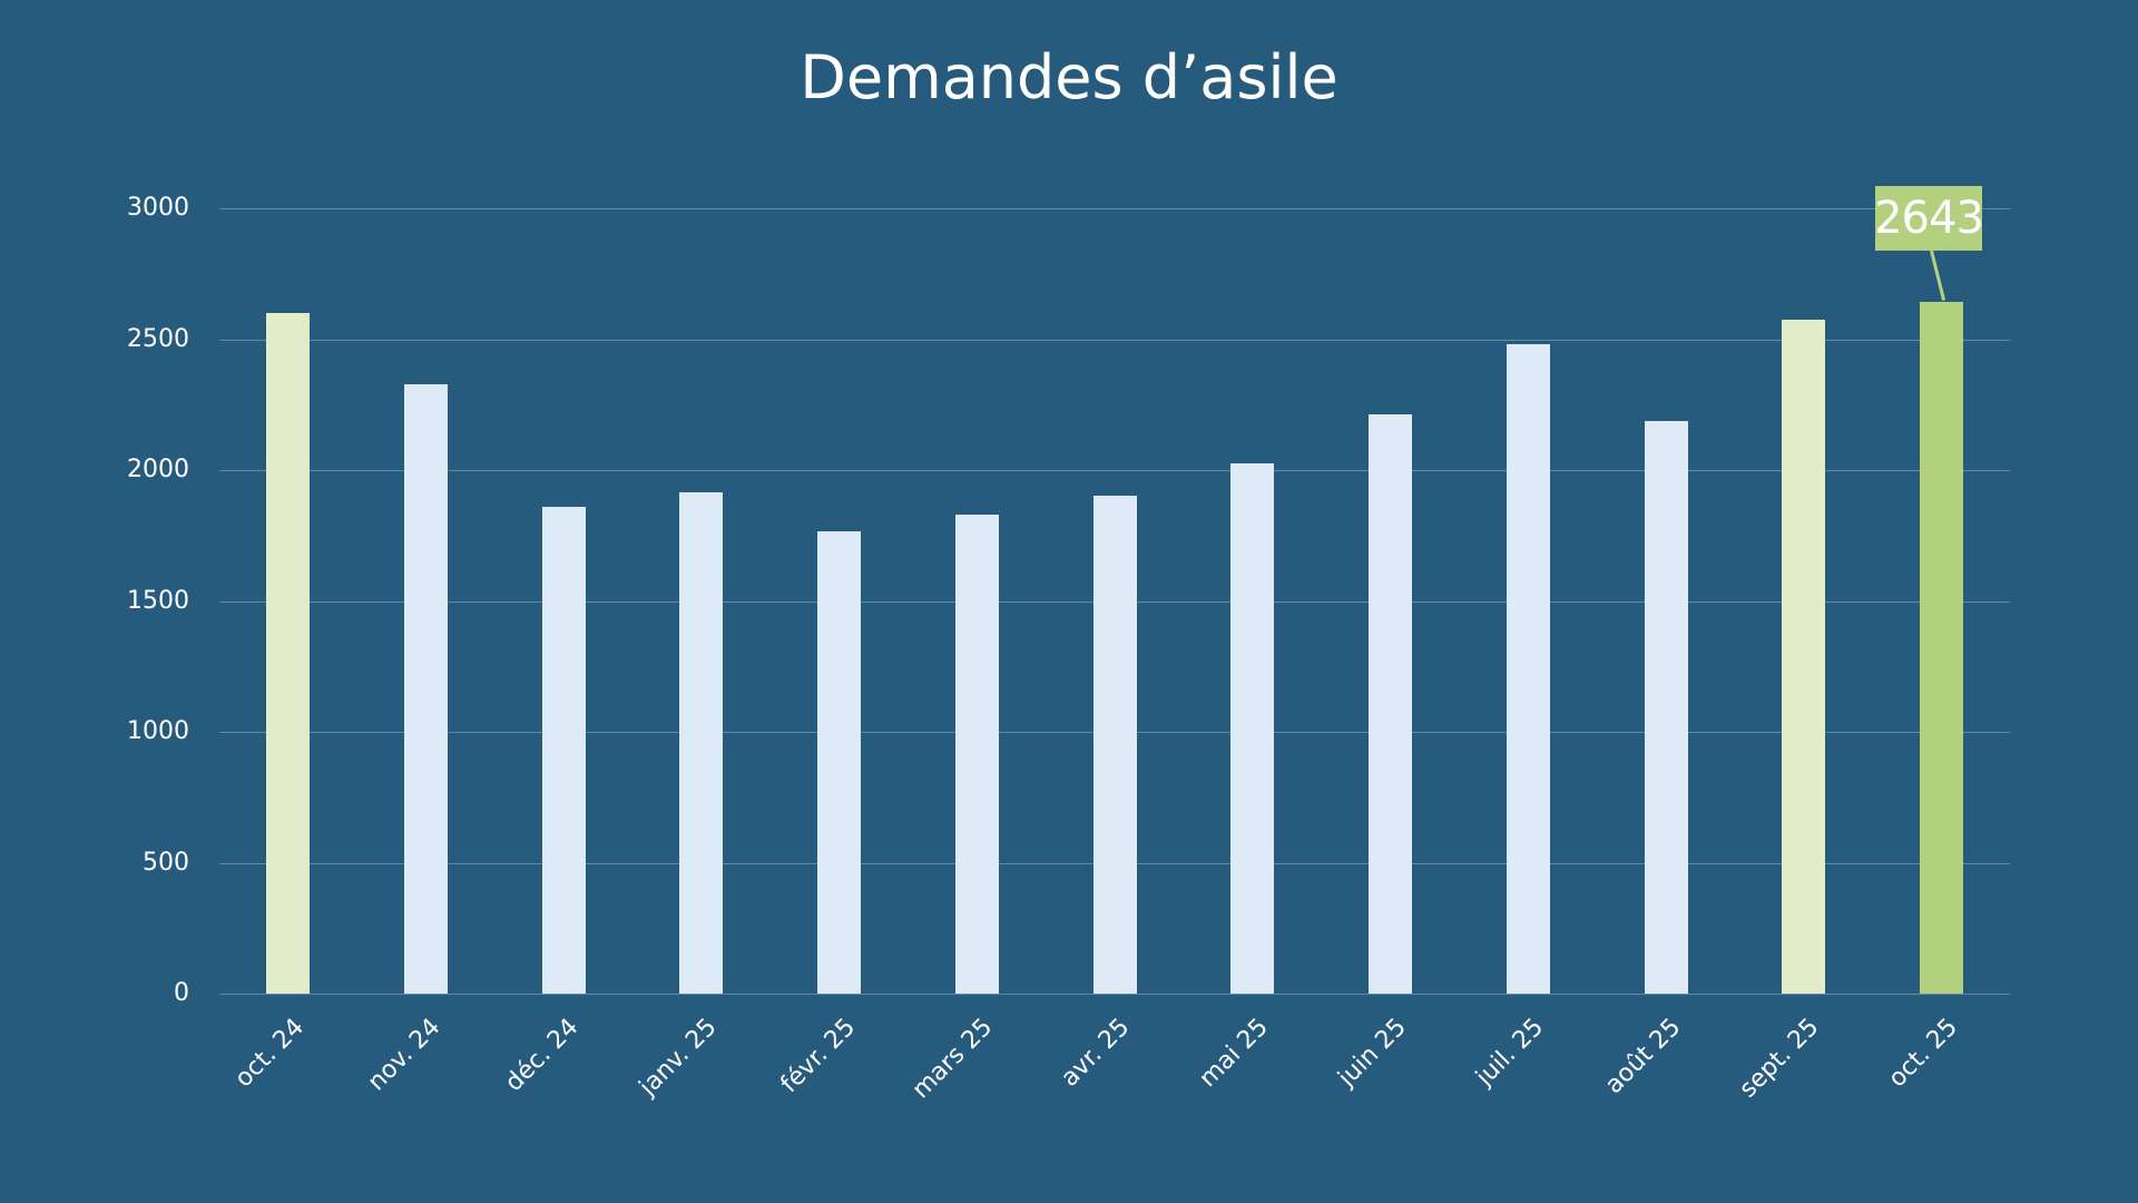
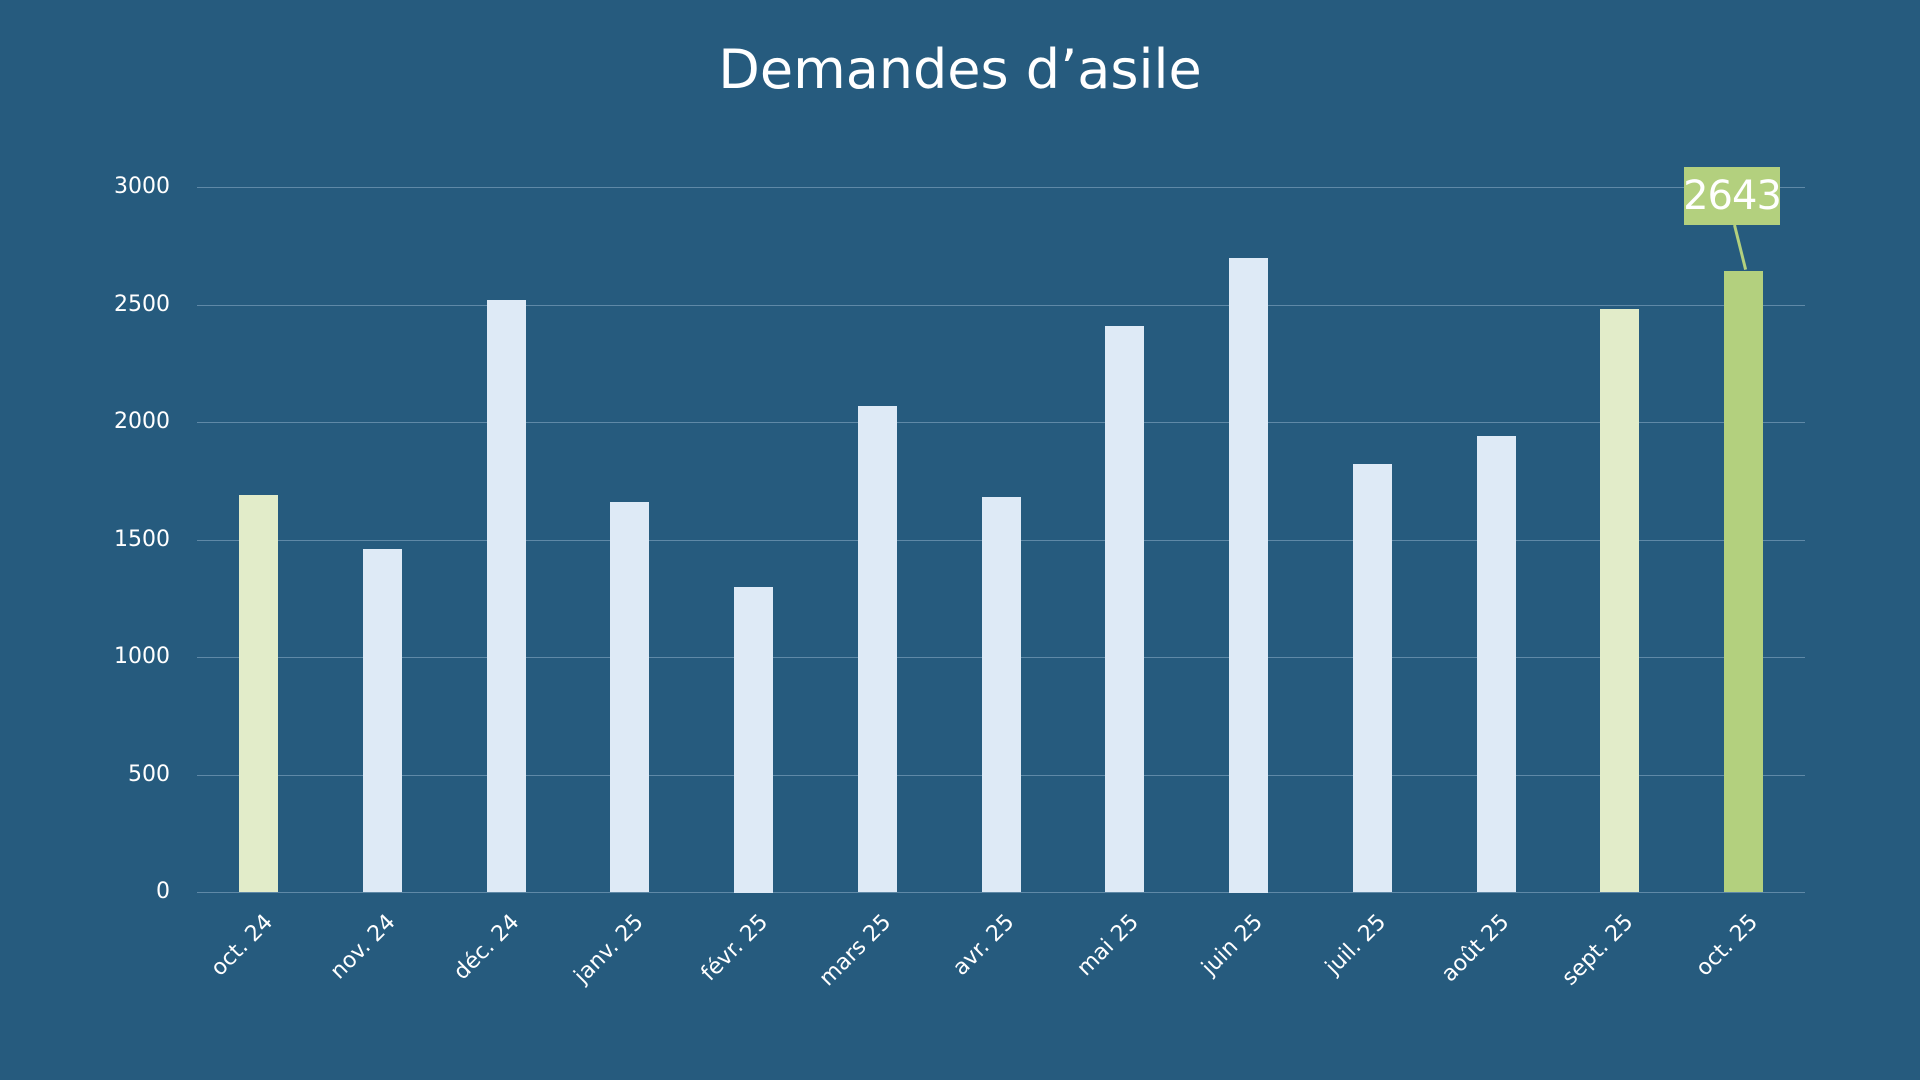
oct. 24: 2600 -> 1690
nov. 24: 2330 -> 1460
déc. 24: 1860 -> 2520
janv. 25: 1910 -> 1660
févr. 25: 1760 -> 1300
mars 25: 1830 -> 2070
avr. 25: 1900 -> 1680
mai 25: 2030 -> 2410
juin 25: 2210 -> 2700
juil. 25: 2480 -> 1820
août 25: 2190 -> 1940
sept. 25: 2570 -> 2480
